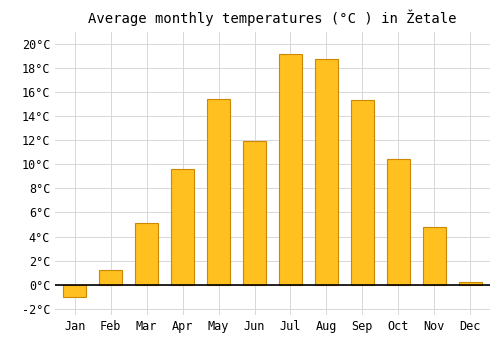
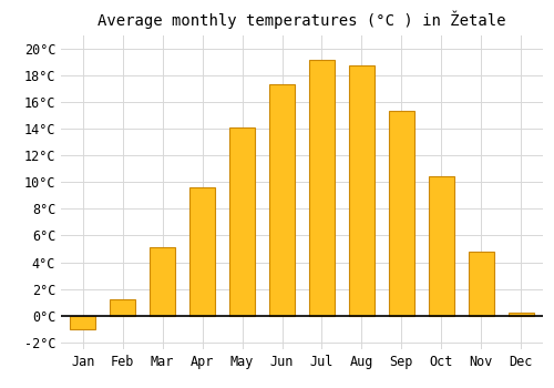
May: 15.4°C -> 14.1°C
Jun: 11.9°C -> 17.3°C
